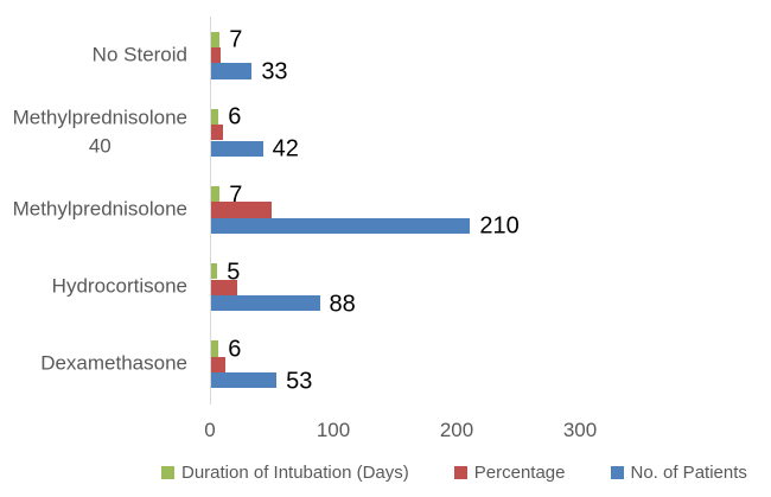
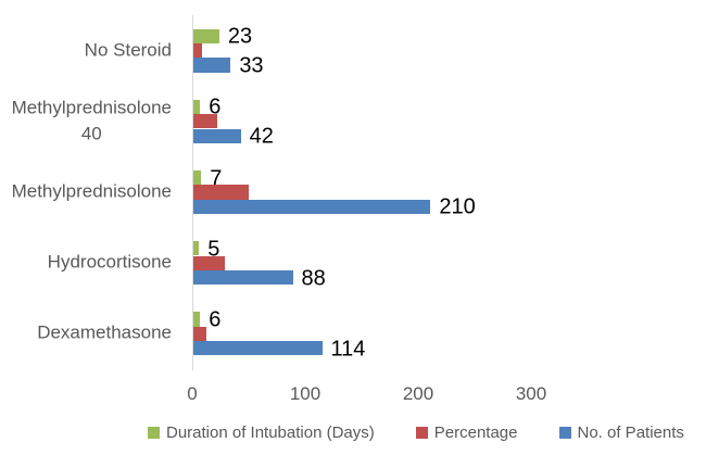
Duration of Intubation (Days)/No Steroid: 7 -> 23
Percentage/Methylprednisolone 40: 10 -> 21
Percentage/Hydrocortisone: 21 -> 28
No. of Patients/Dexamethasone: 53 -> 114
